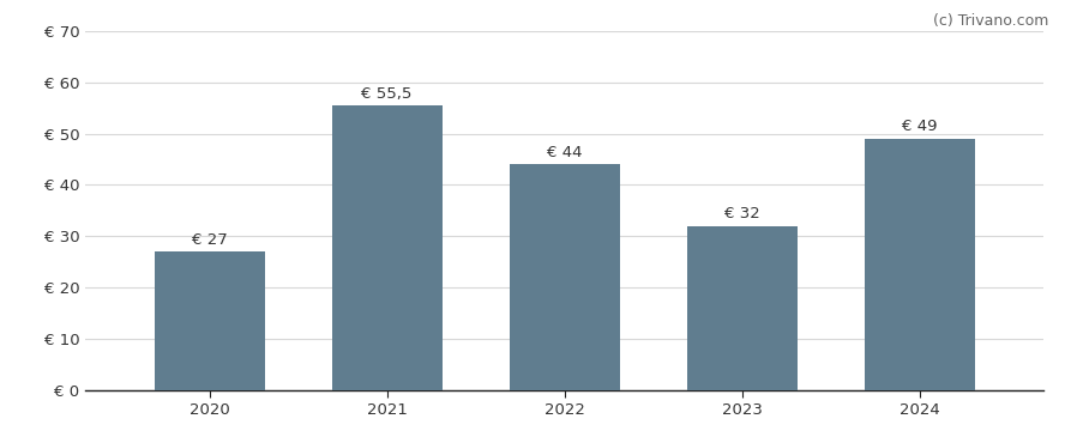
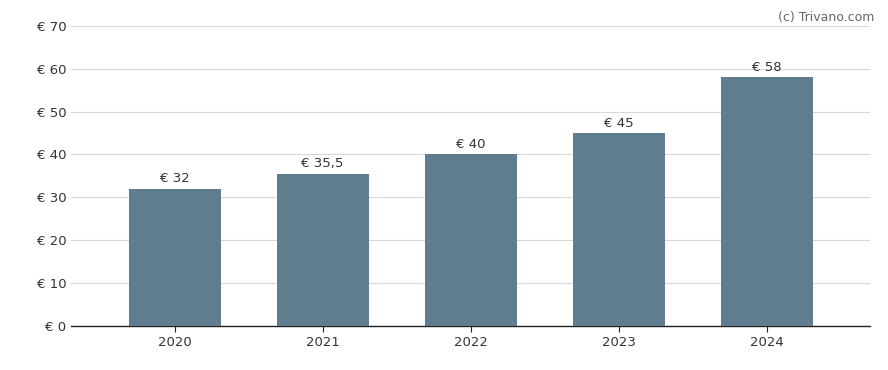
2020: 27 -> 32
2021: 55,5 -> 35,5
2022: 44 -> 40
2023: 32 -> 45
2024: 49 -> 58
